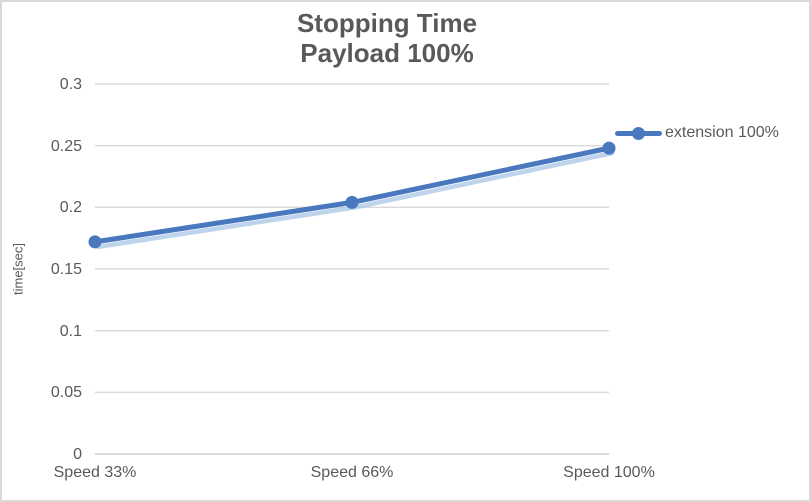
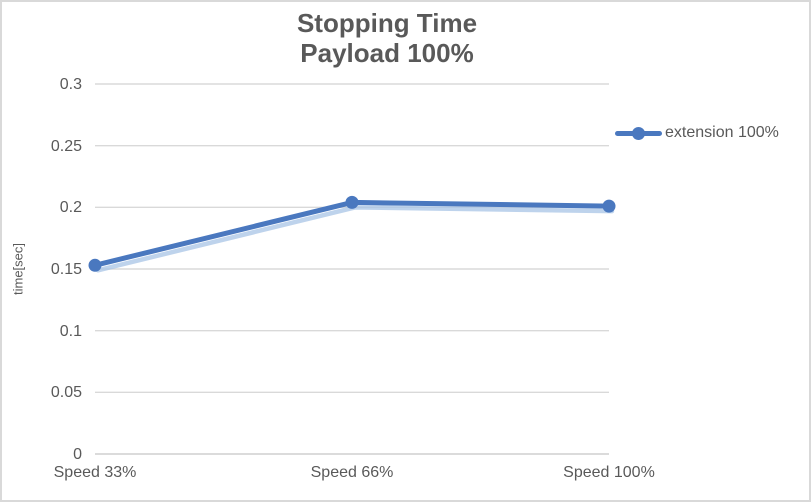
Speed 33%: 0.172 -> 0.153
Speed 100%: 0.248 -> 0.201
